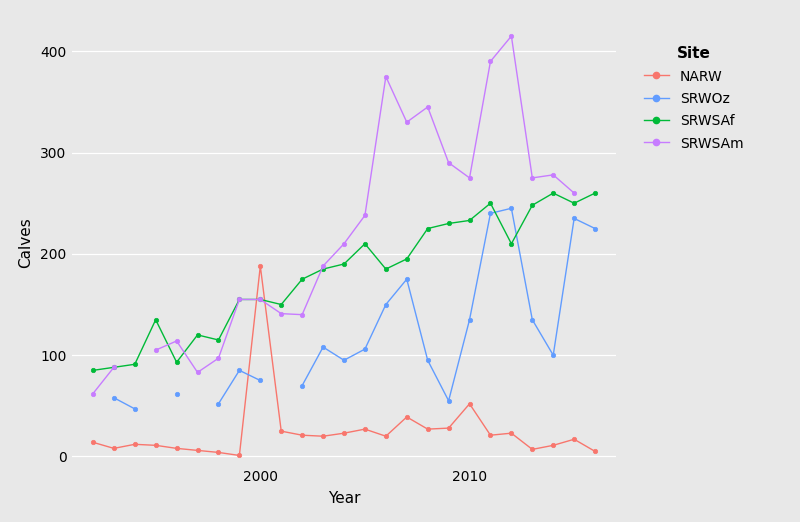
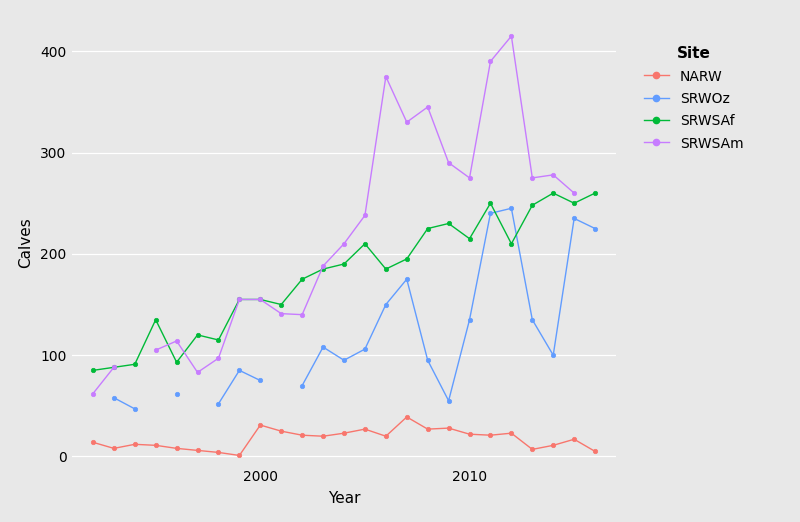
NARW/2000: 188 -> 31
NARW/2010: 52 -> 22
SRWSAf/2010: 233 -> 215
